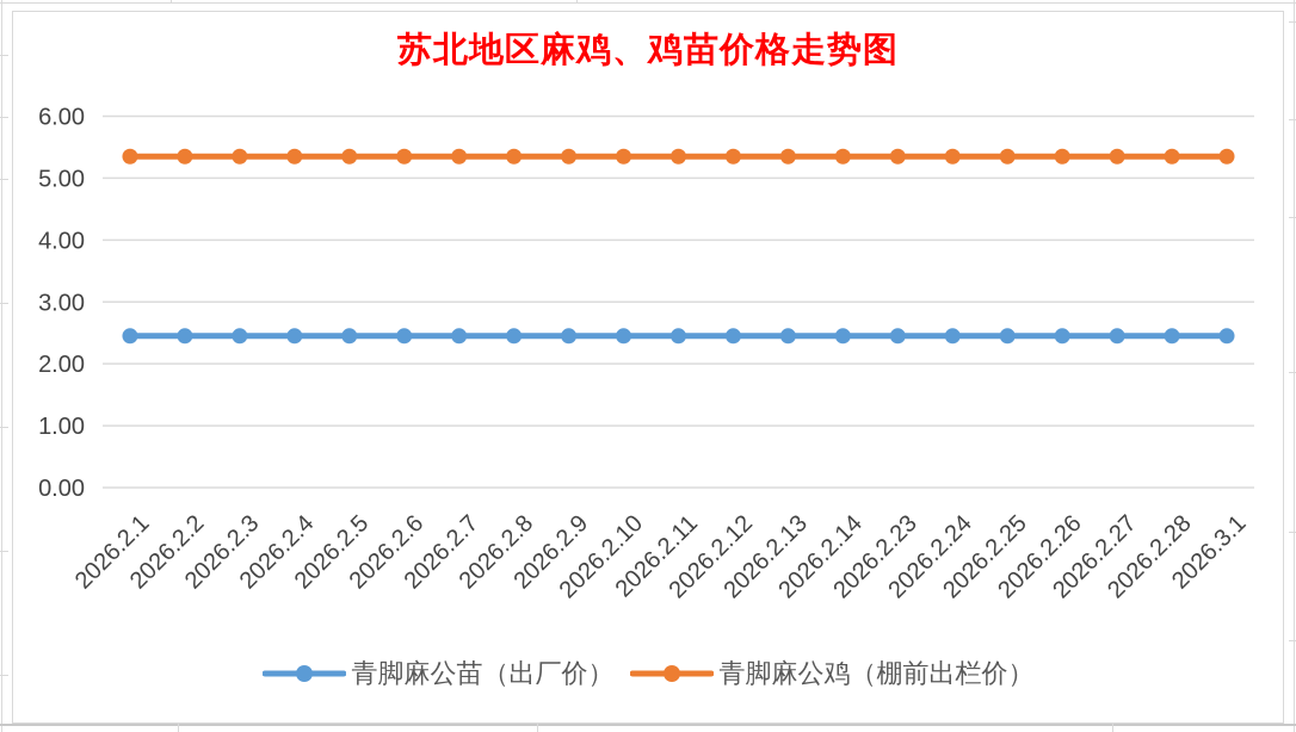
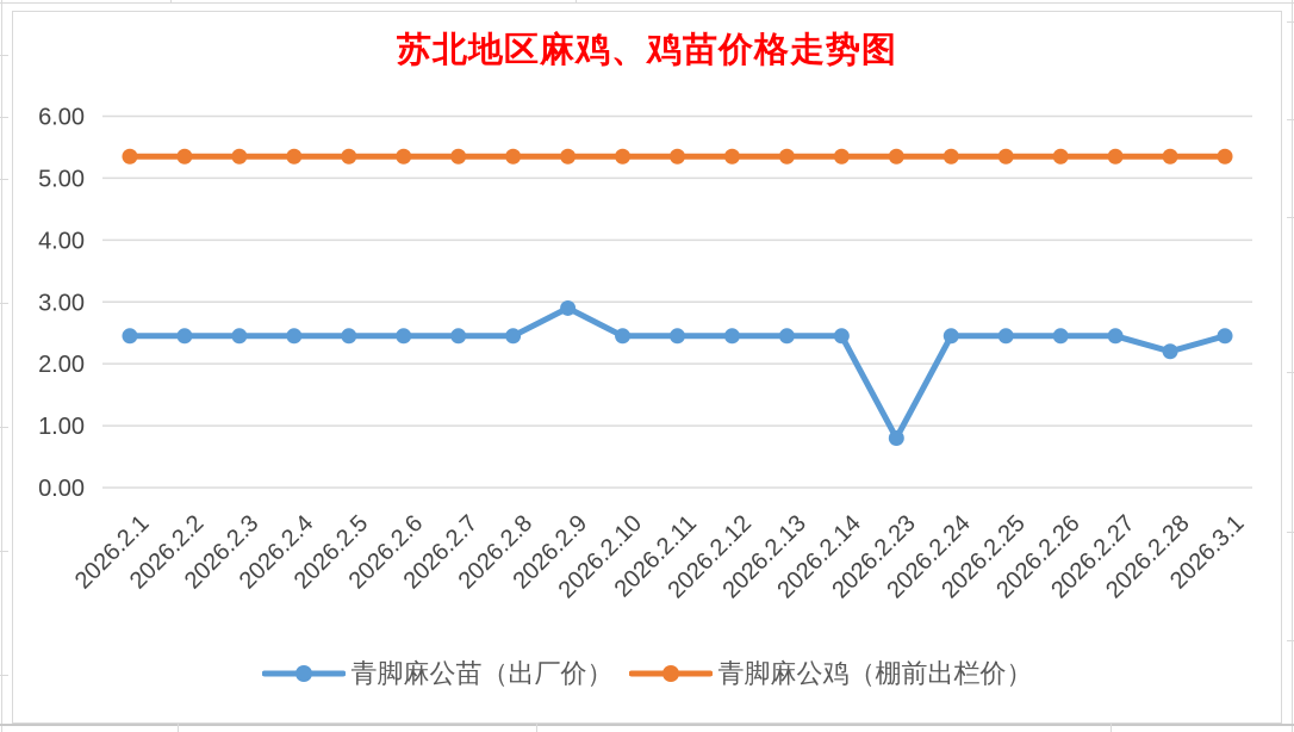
青脚麻公苗（出厂价）/2026.2.9: 2.5 -> 2.9
青脚麻公苗（出厂价）/2026.2.23: 2.5 -> 0.8
青脚麻公苗（出厂价）/2026.2.28: 2.5 -> 2.2
